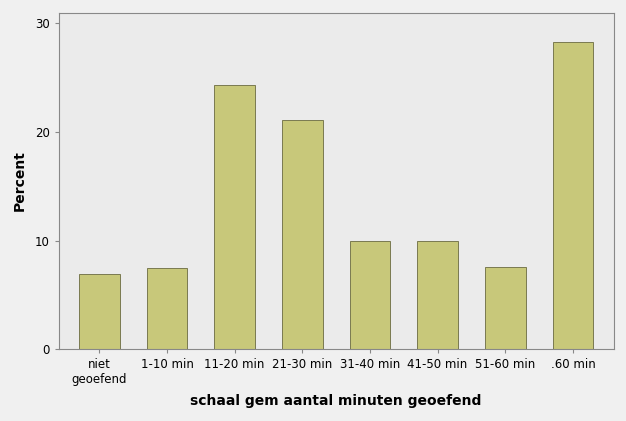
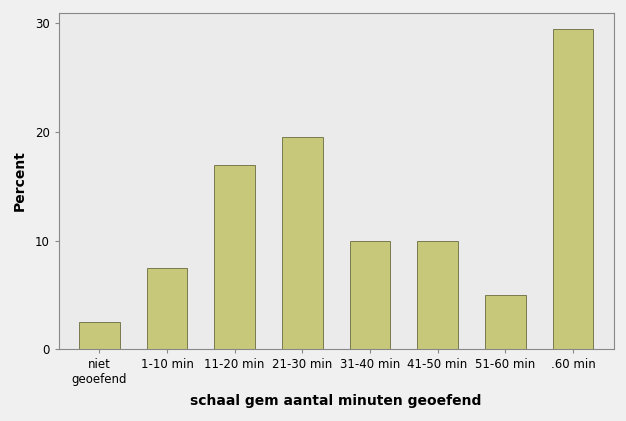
niet geoefend: 6.9 -> 2.5
11-20 min: 24.3 -> 17.0
21-30 min: 21.1 -> 19.5
51-60 min: 7.6 -> 5.0
.60 min: 28.3 -> 29.5
